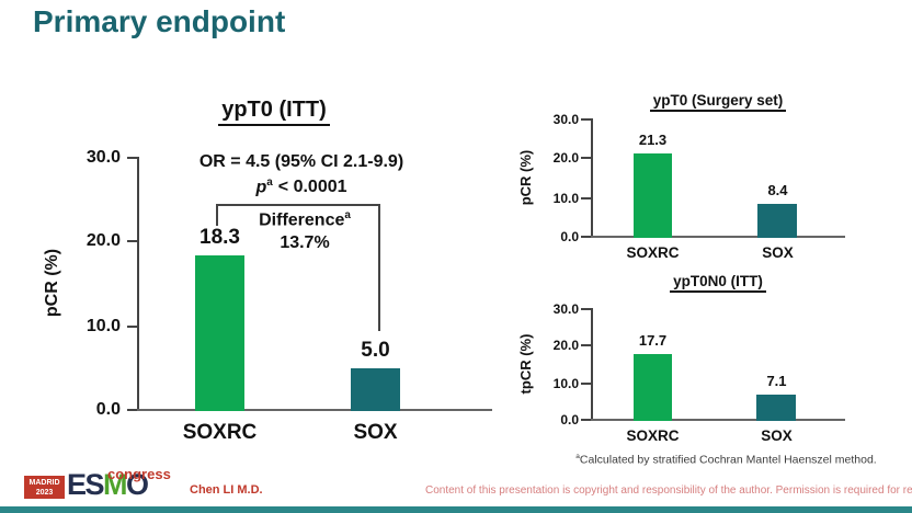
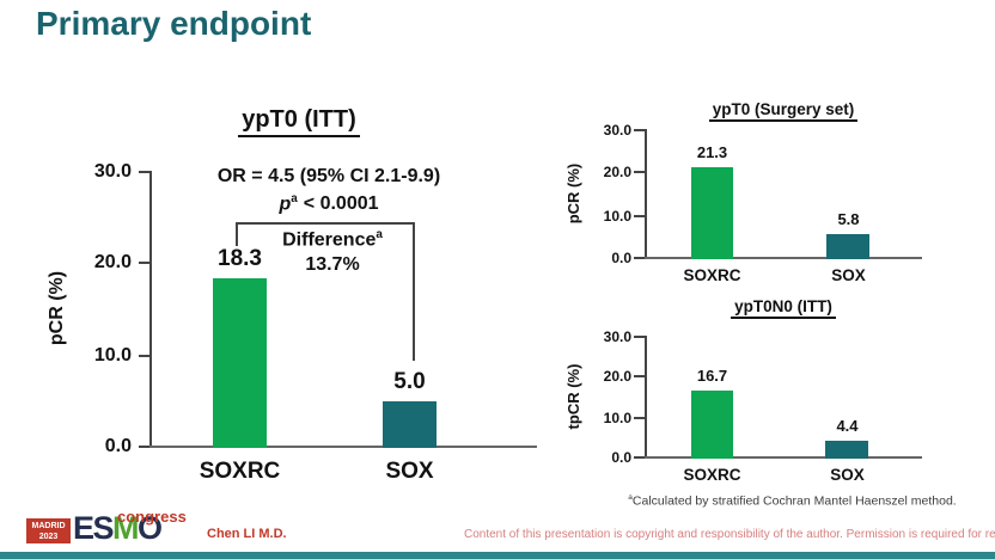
ypT0 (Surgery set)/SOX: 8.4 -> 5.8
ypT0N0 (ITT)/SOXRC: 17.7 -> 16.7
ypT0N0 (ITT)/SOX: 7.1 -> 4.4
